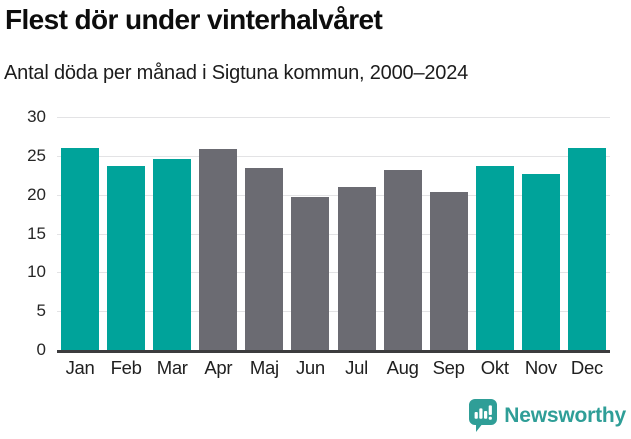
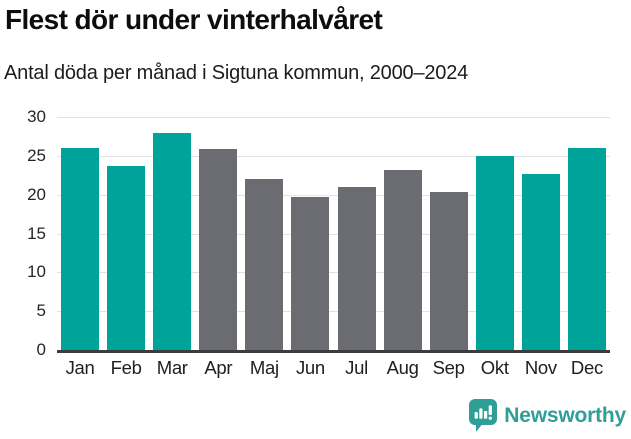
Mar: 25 -> 28
Maj: 23 -> 22
Okt: 24 -> 25
